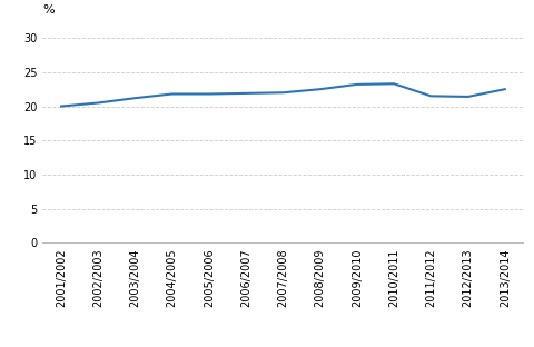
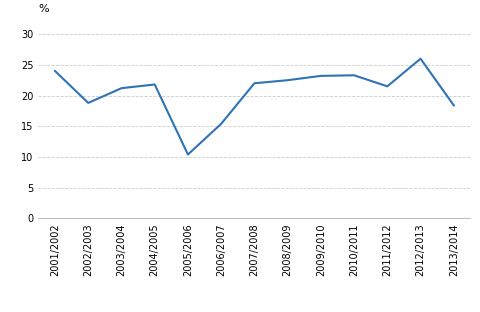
2001/2002: 20.0 -> 24.0
2002/2003: 20.5 -> 18.8
2005/2006: 21.8 -> 10.4
2006/2007: 21.9 -> 15.4
2012/2013: 21.4 -> 26.0
2013/2014: 22.5 -> 18.4
